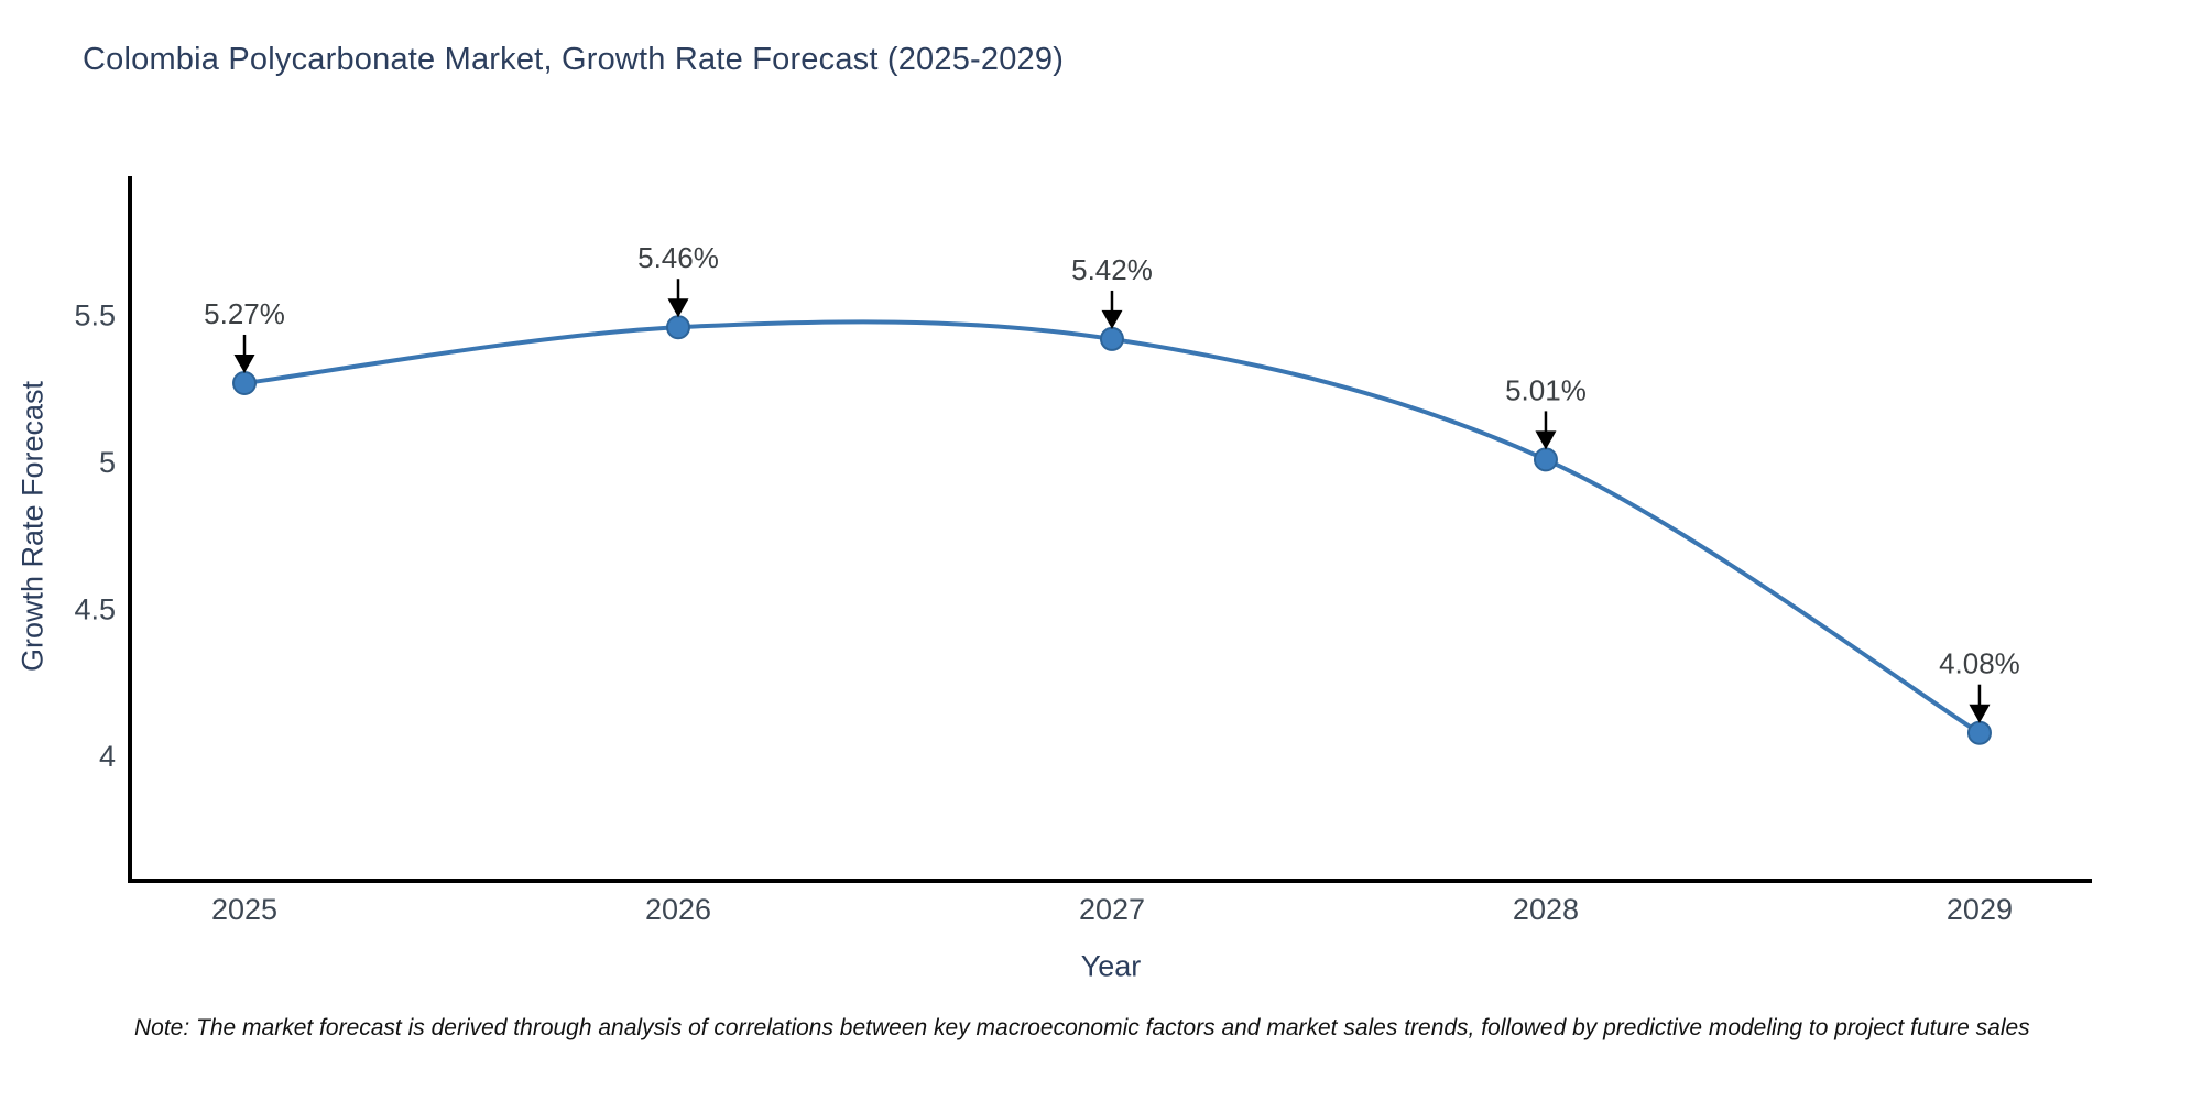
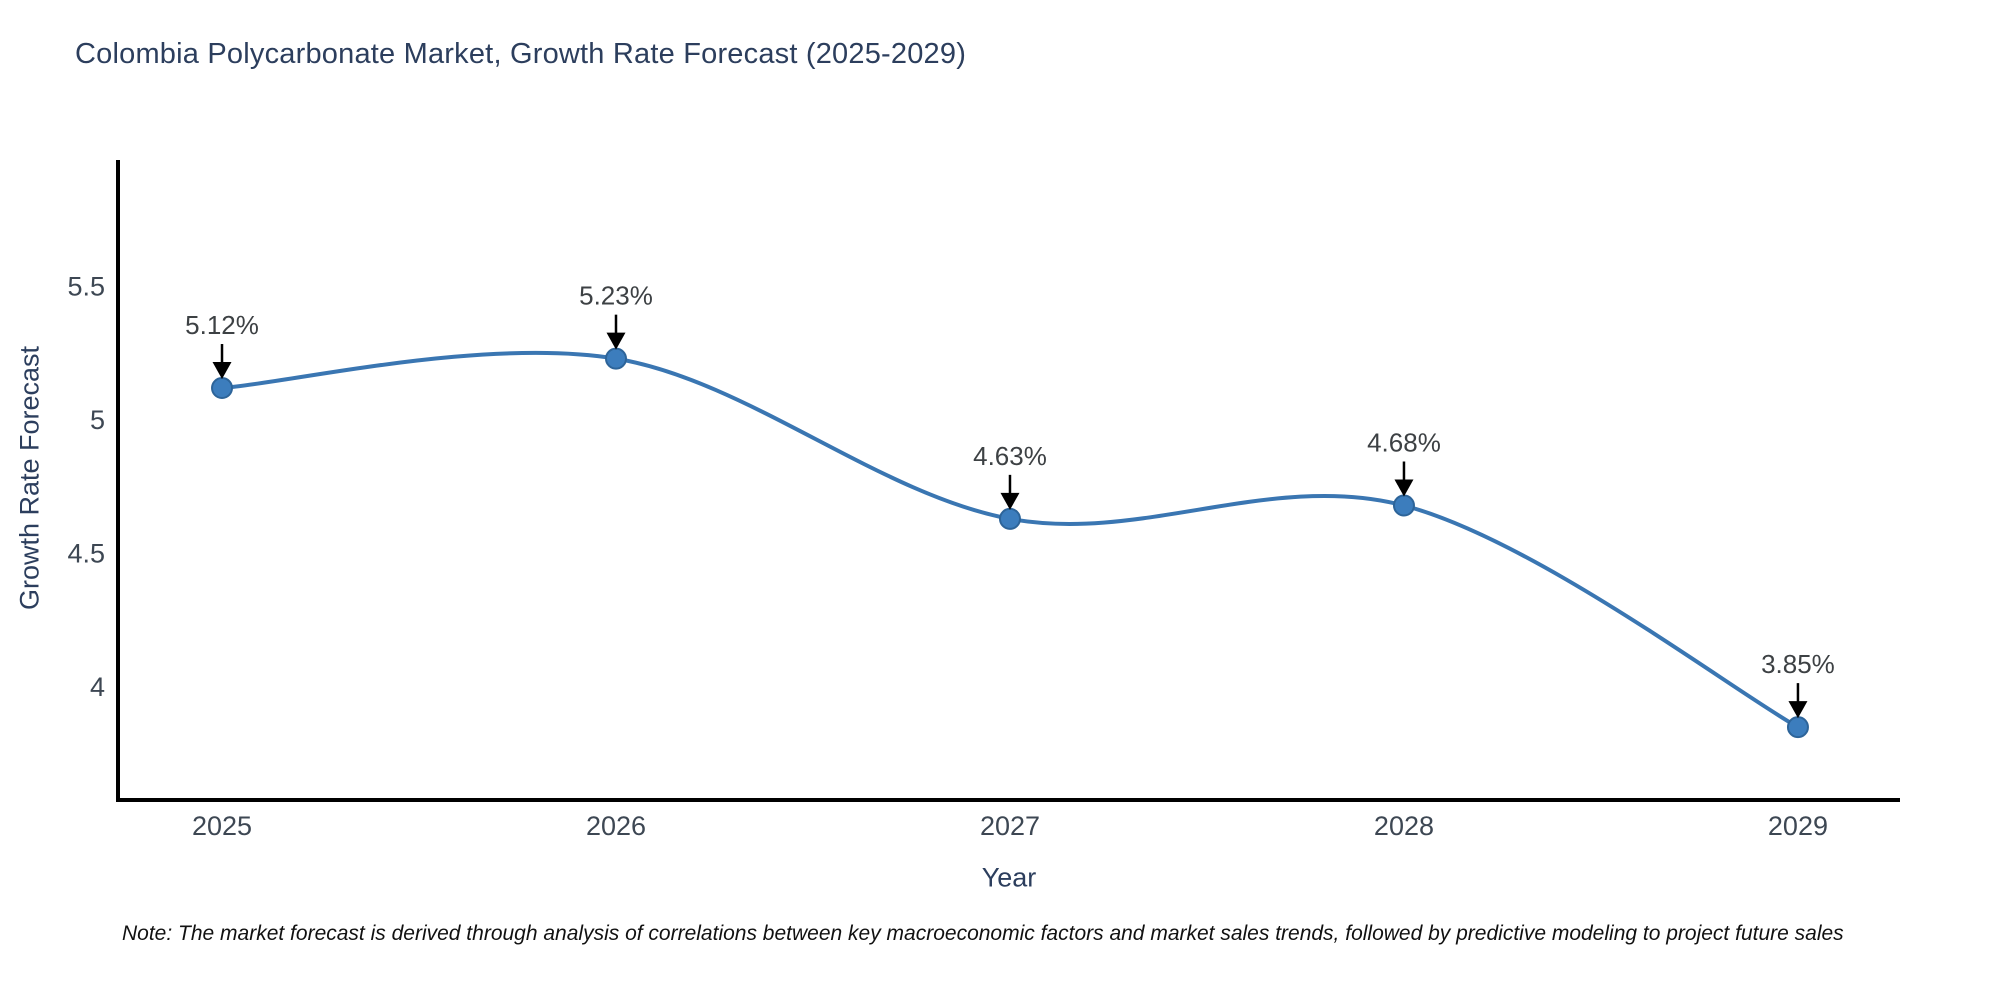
2025: 5.27% -> 5.12%
2026: 5.46% -> 5.23%
2027: 5.42% -> 4.63%
2028: 5.01% -> 4.68%
2029: 4.08% -> 3.85%
